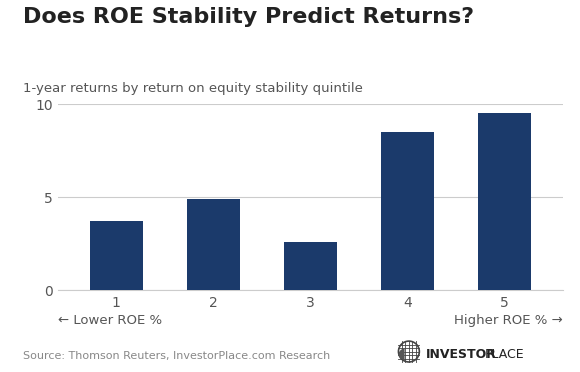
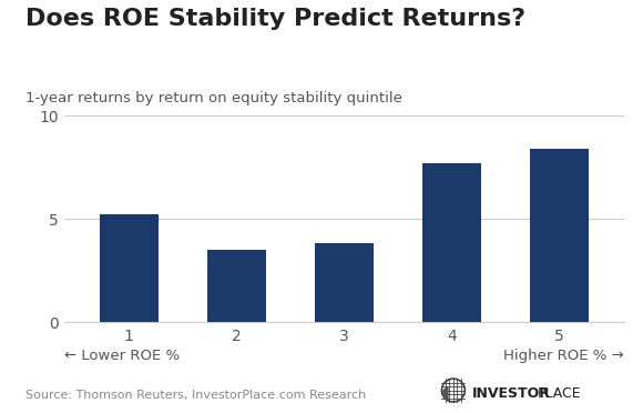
1: 3.7 -> 5.2
2: 4.9 -> 3.5
3: 2.6 -> 3.8
4: 8.5 -> 7.7
5: 9.5 -> 8.4
